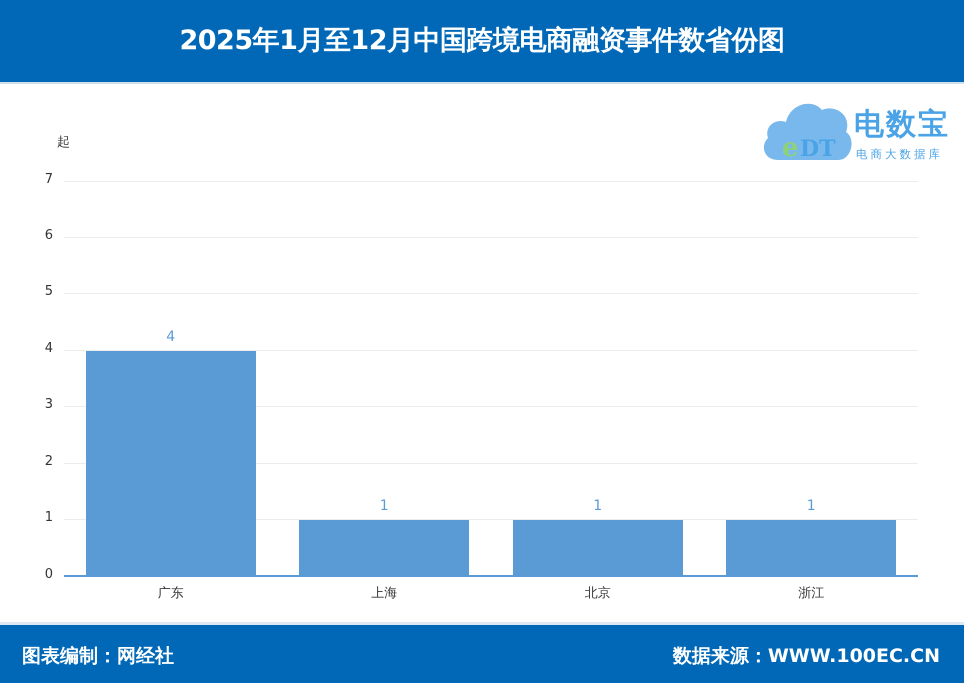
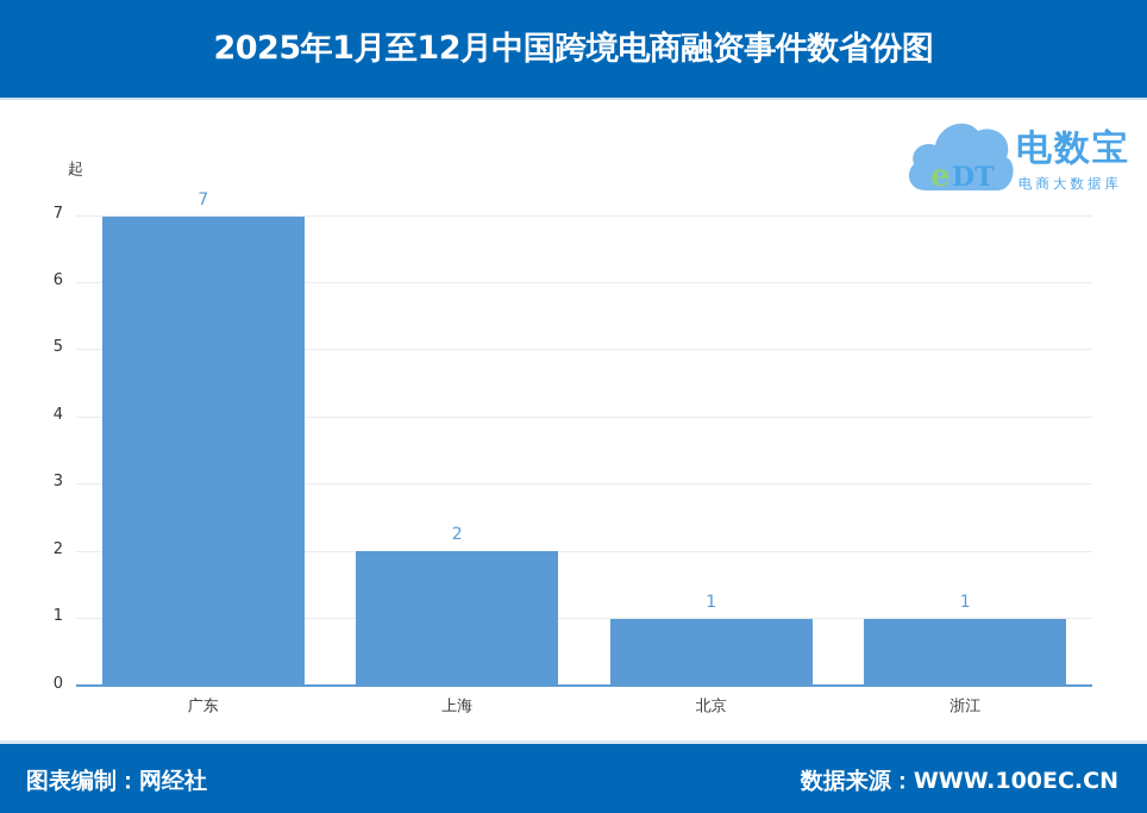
广东: 4 -> 7
上海: 1 -> 2
